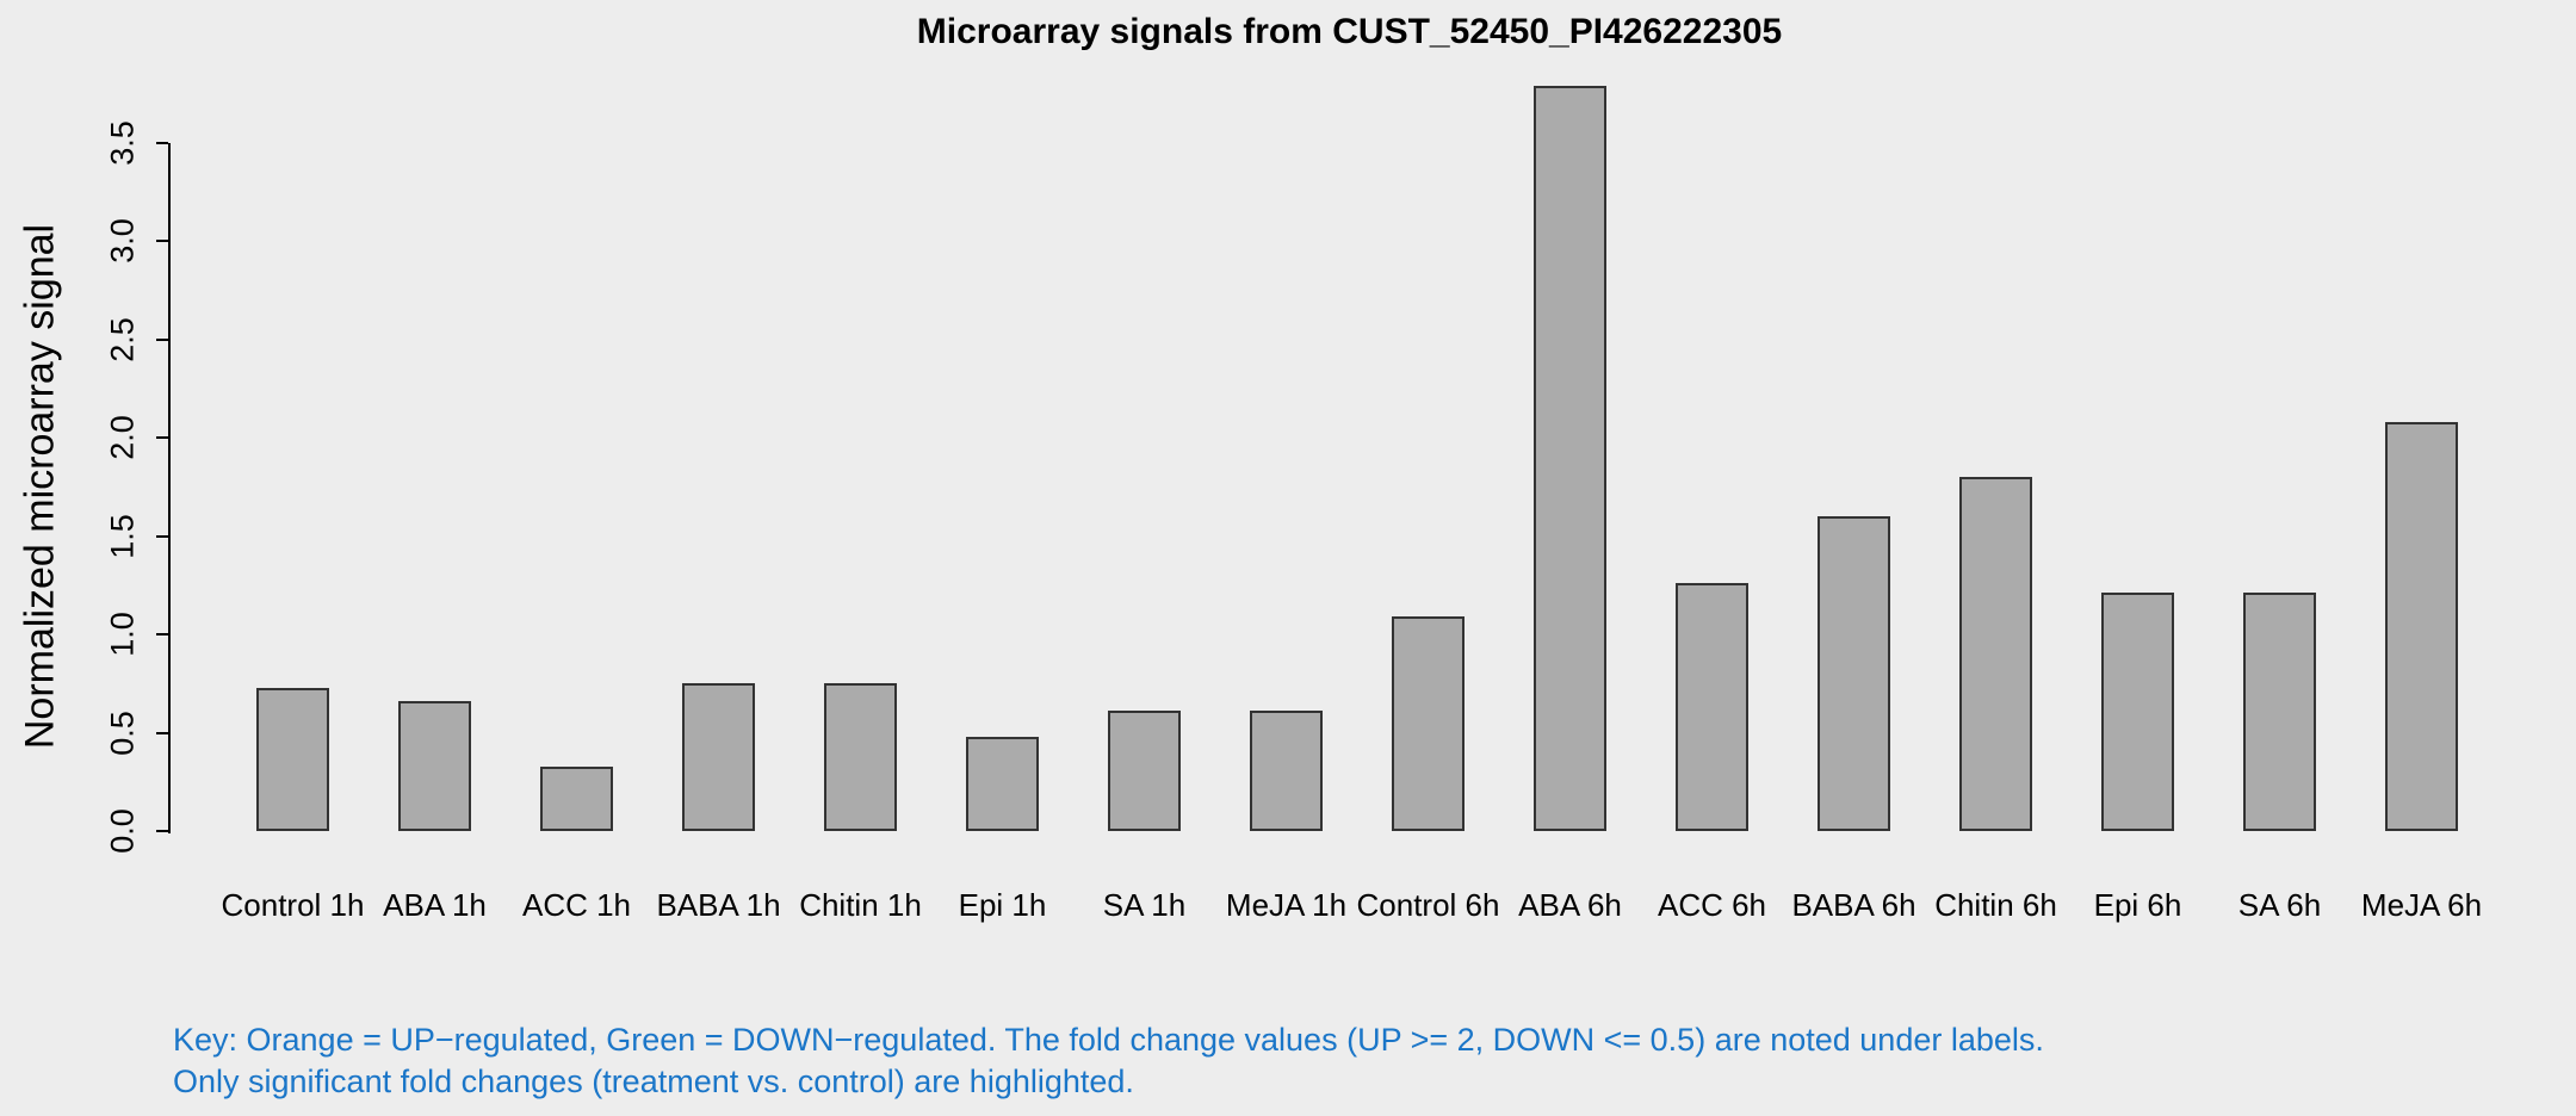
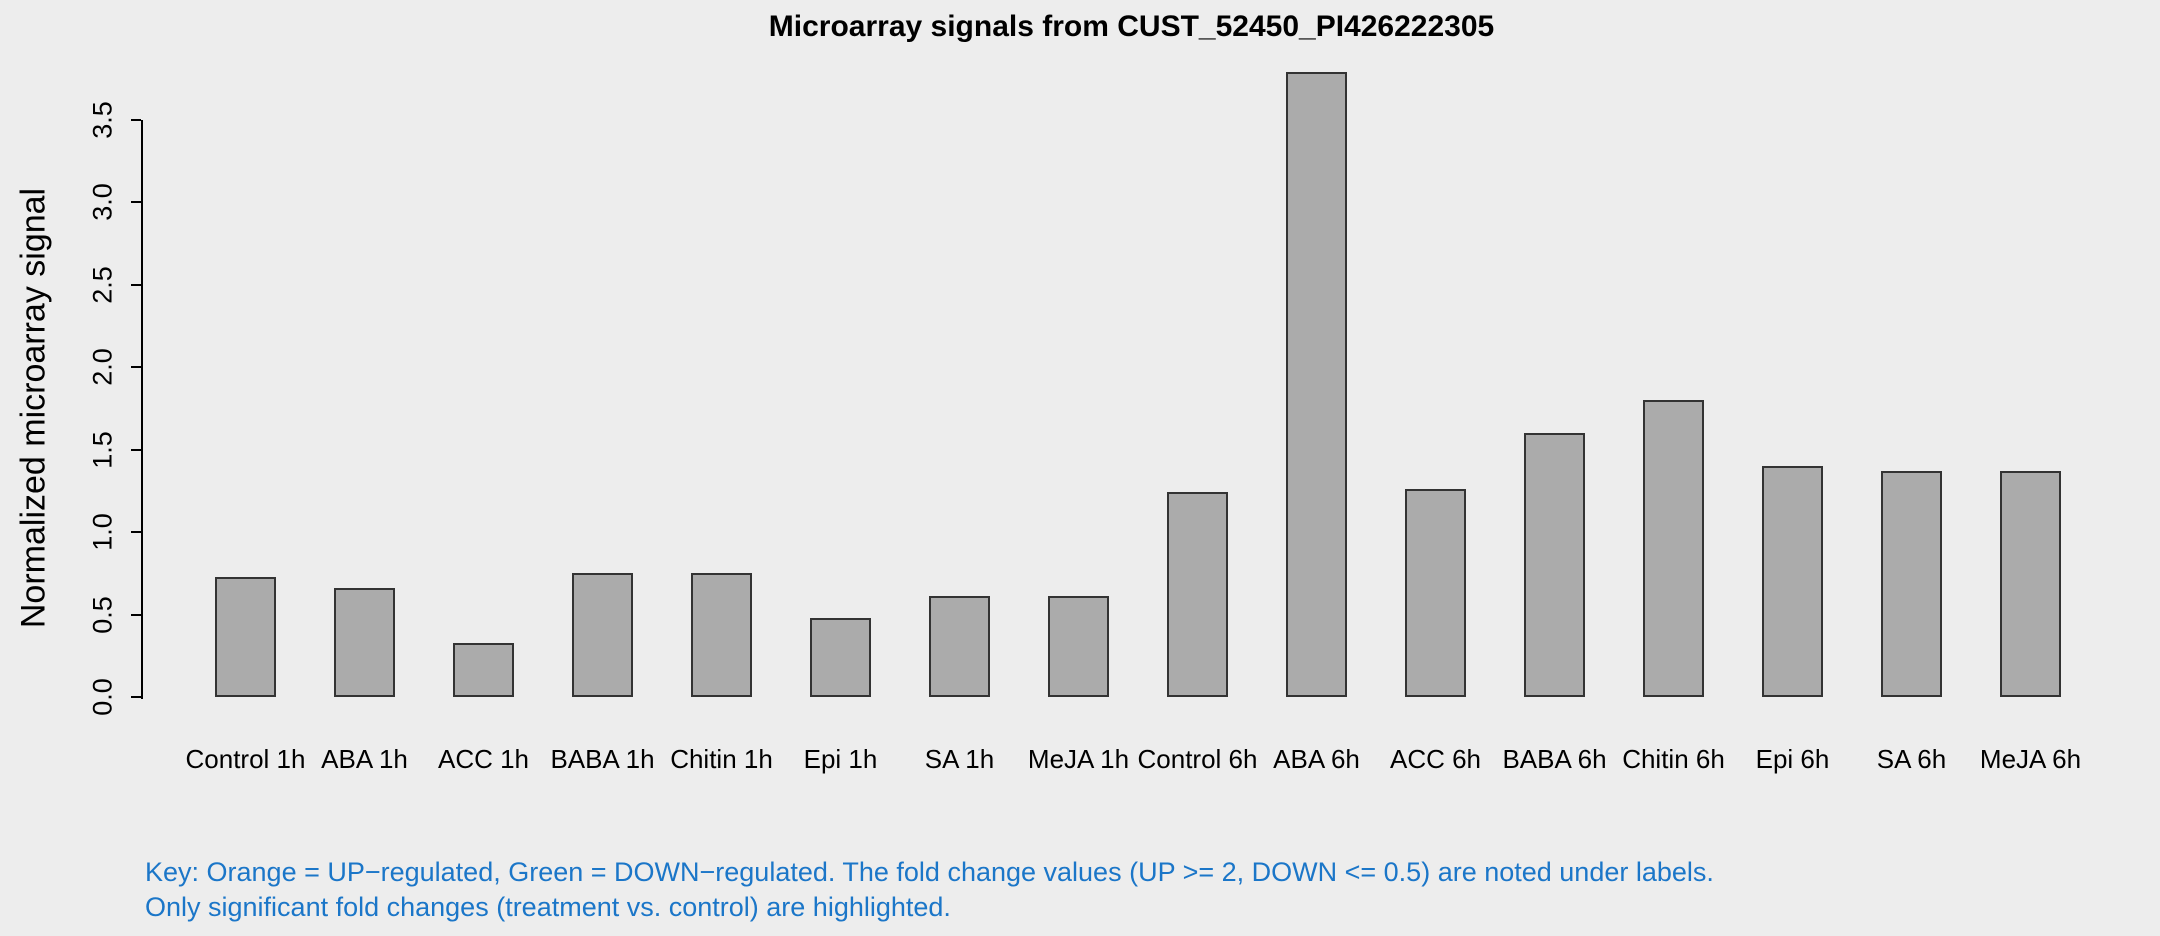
Control 6h: 1.09 -> 1.24
Epi 6h: 1.21 -> 1.40
SA 6h: 1.21 -> 1.37
MeJA 6h: 2.08 -> 1.37
